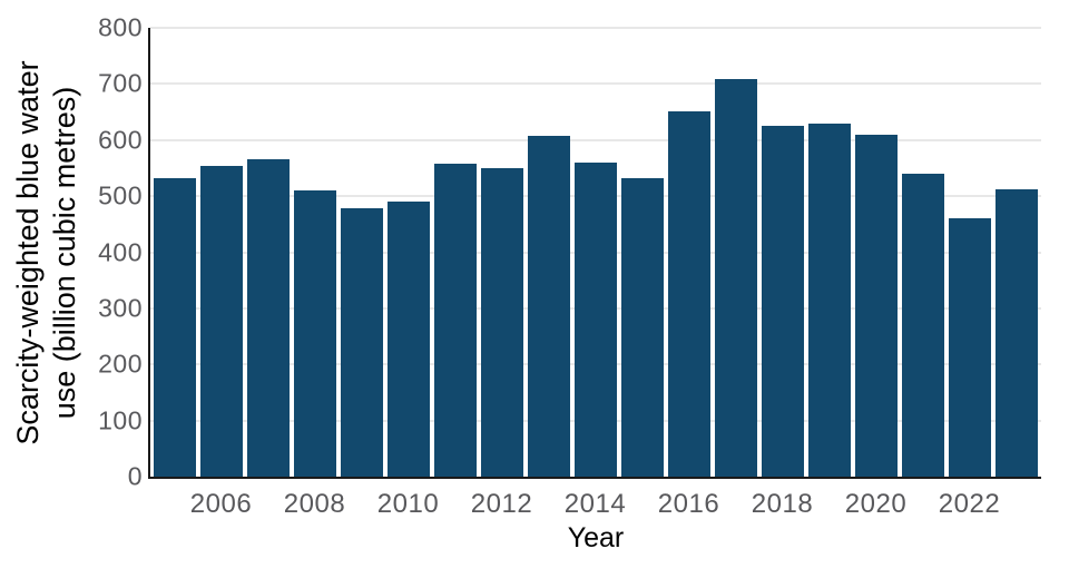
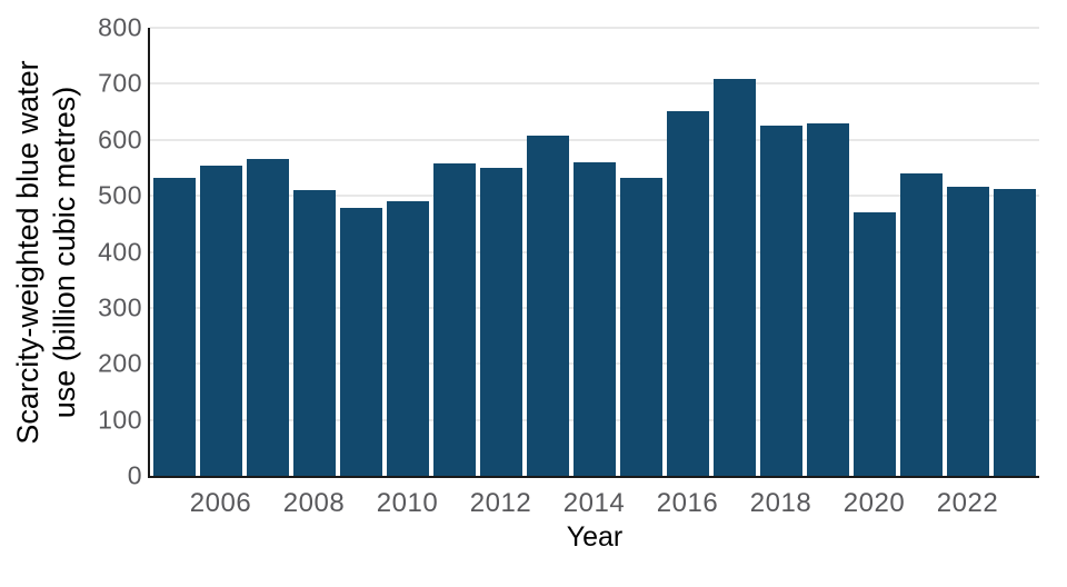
2020: 610 -> 470
2022: 460 -> 520
